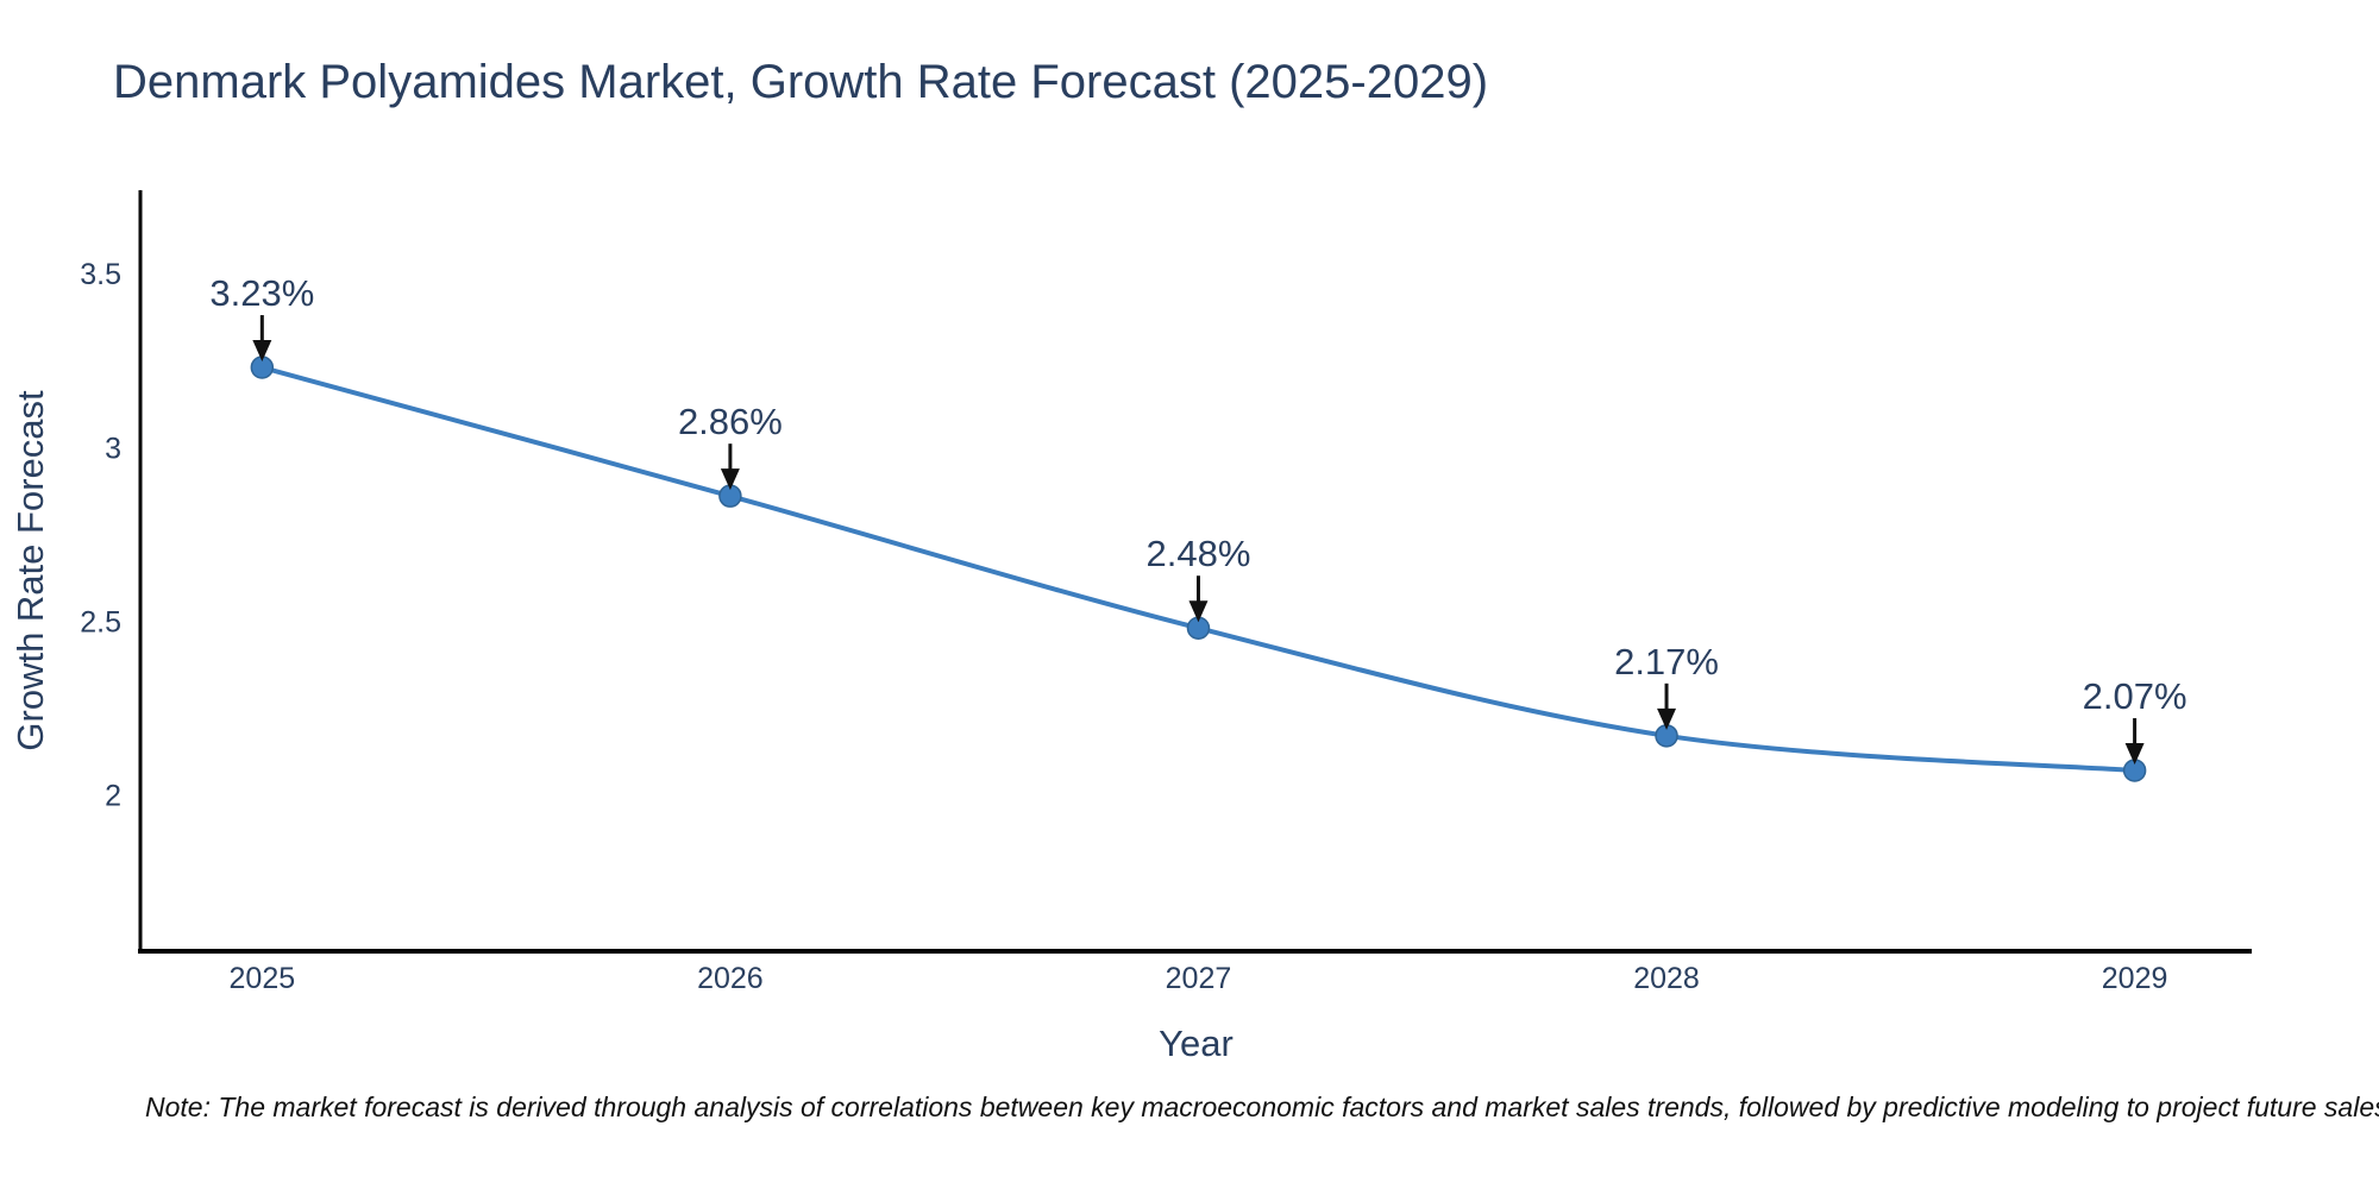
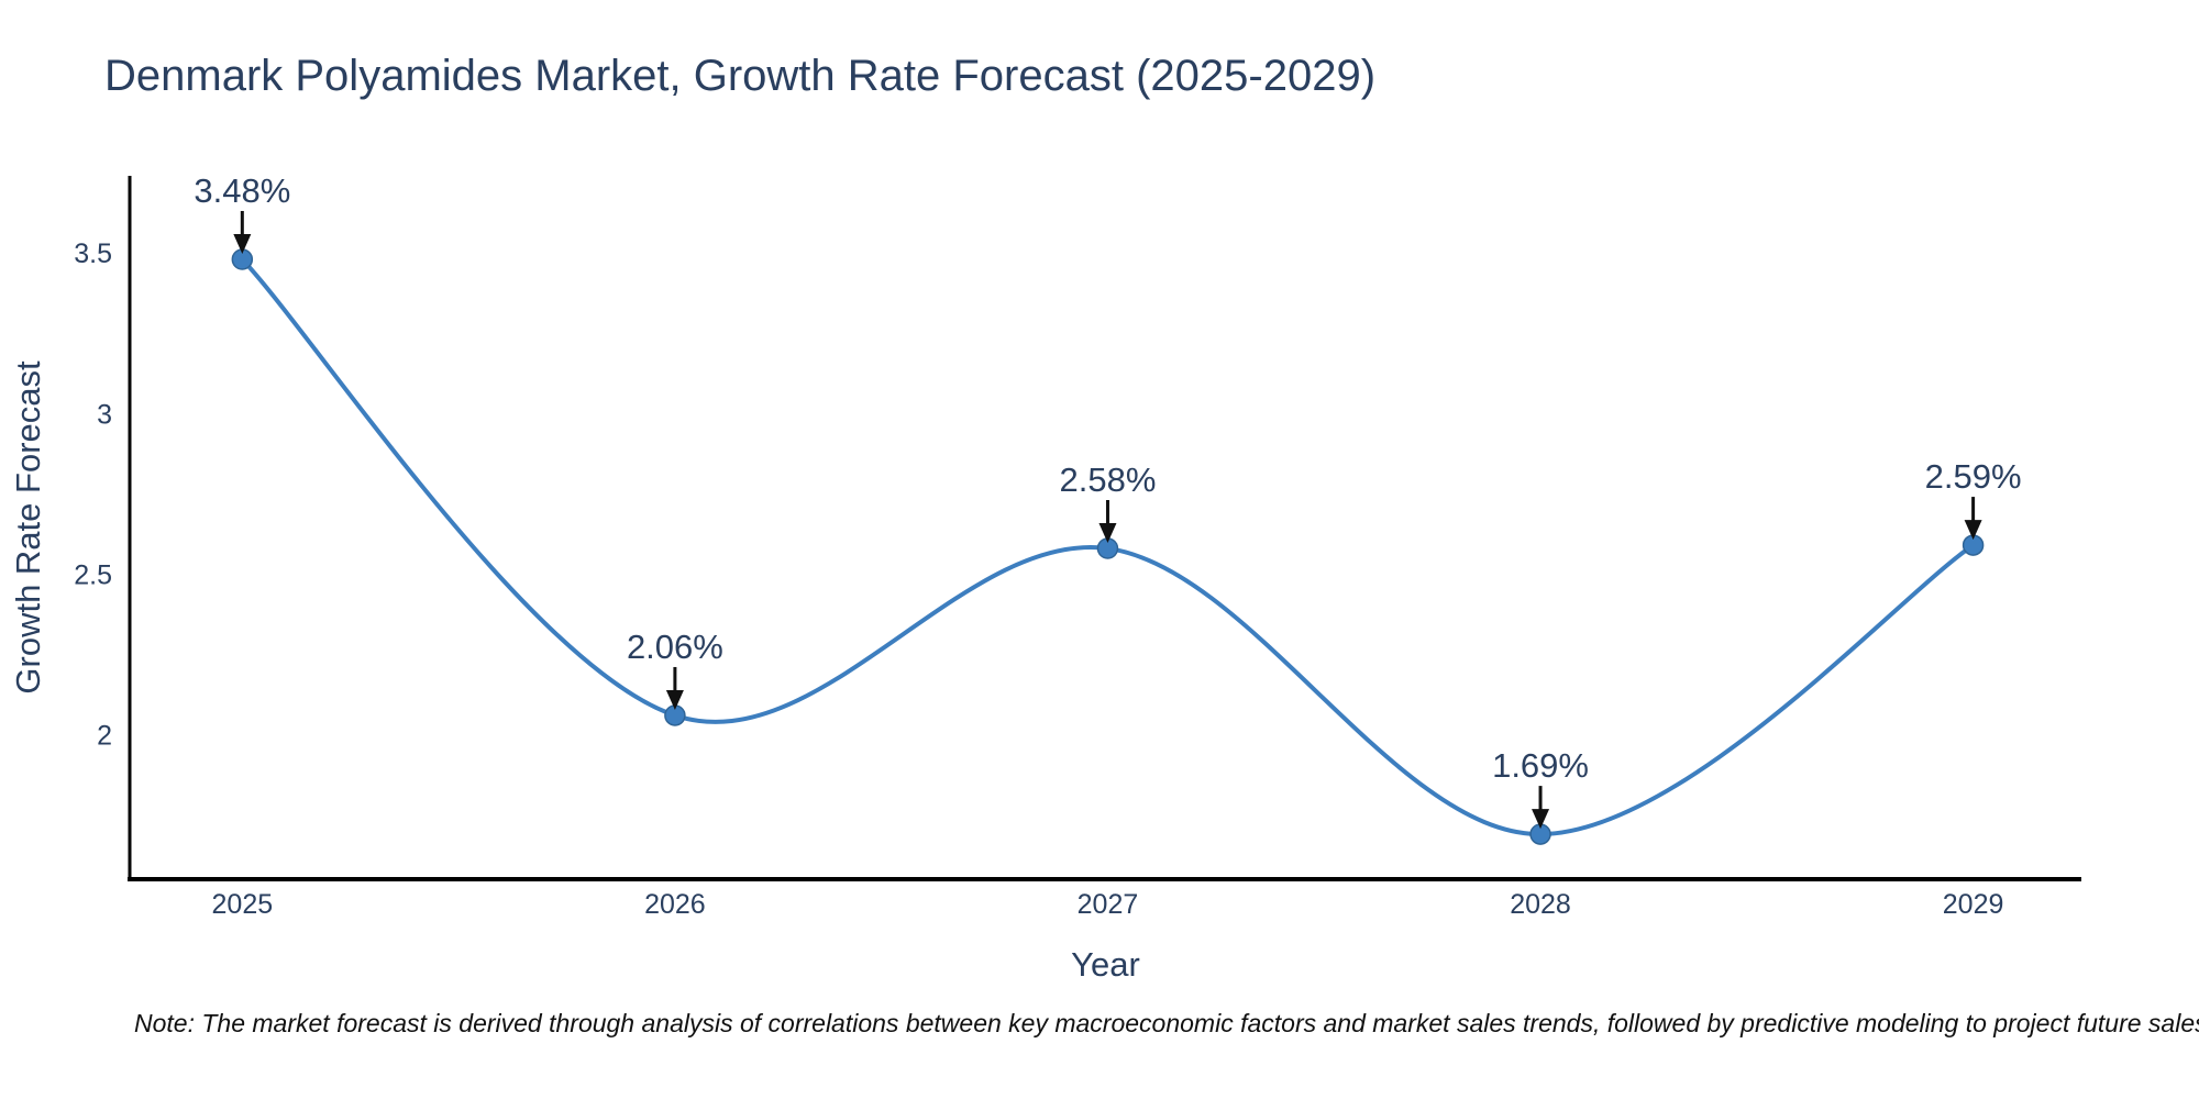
2025: 3.23% -> 3.48%
2026: 2.86% -> 2.06%
2027: 2.48% -> 2.58%
2028: 2.17% -> 1.69%
2029: 2.07% -> 2.59%
